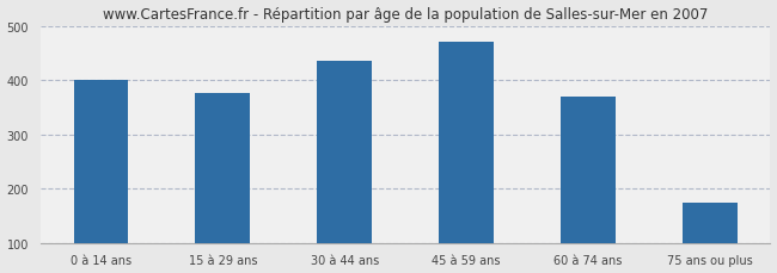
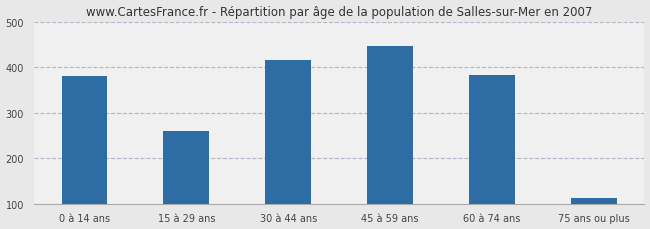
0 à 14 ans: 400 -> 380
15 à 29 ans: 375 -> 260
30 à 44 ans: 435 -> 415
45 à 59 ans: 470 -> 447
60 à 74 ans: 370 -> 382
75 ans ou plus: 175 -> 112
